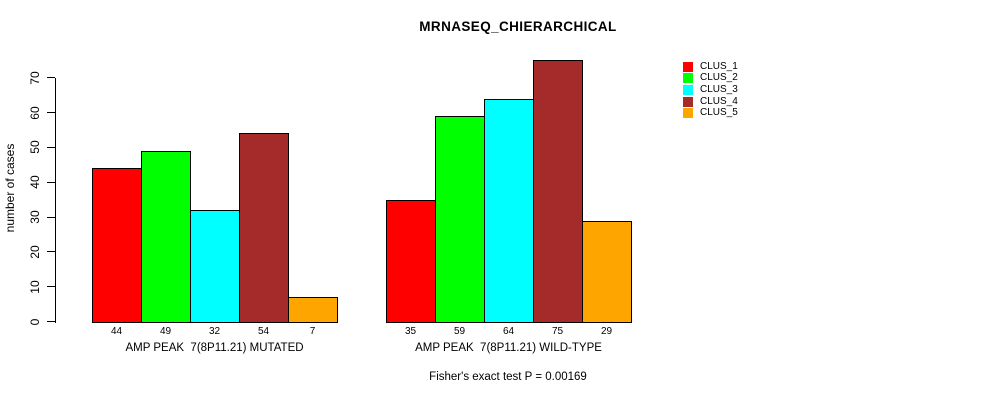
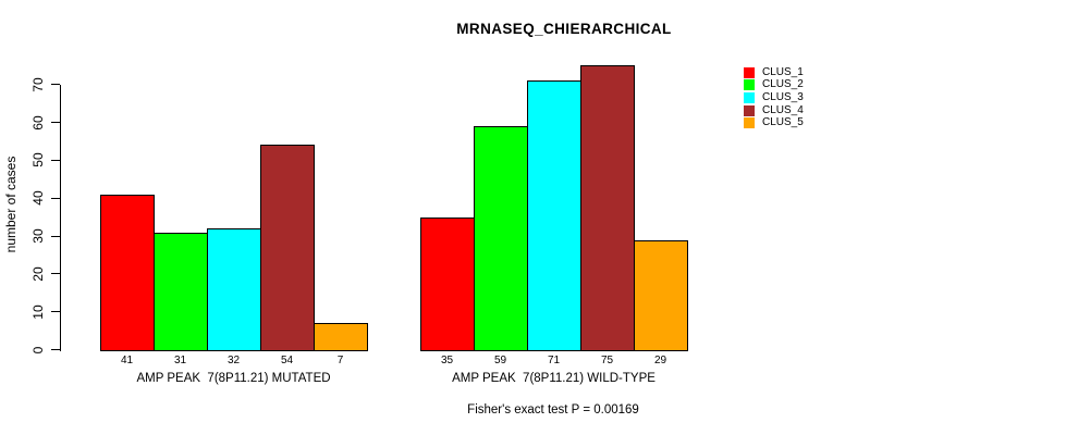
CLUS_1/AMP PEAK 7(8P11.21) MUTATED: 44 -> 41
CLUS_2/AMP PEAK 7(8P11.21) MUTATED: 49 -> 31
CLUS_3/AMP PEAK 7(8P11.21) WILD-TYPE: 64 -> 71
